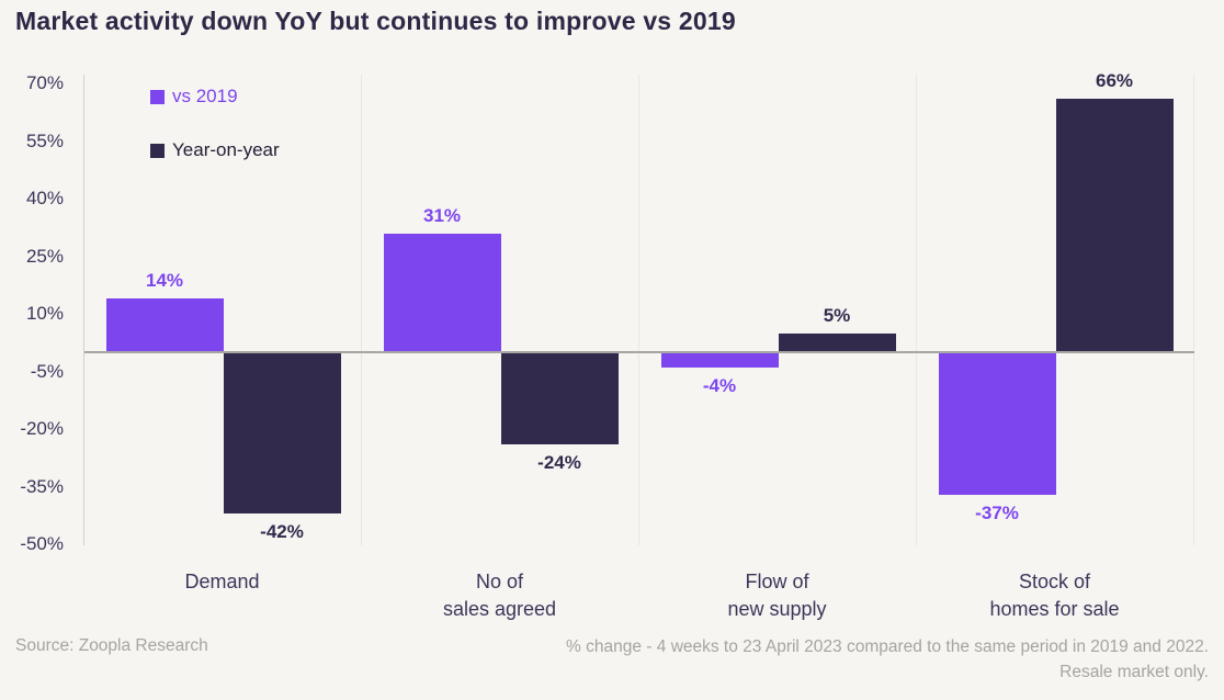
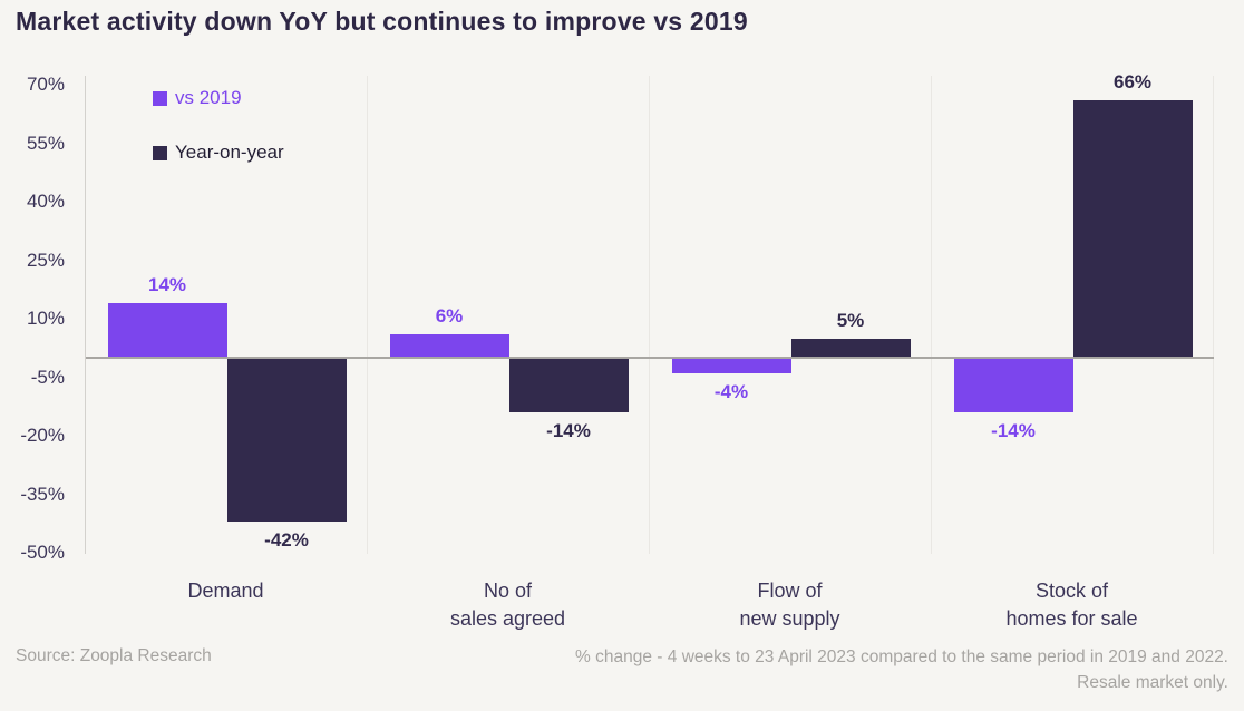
vs 2019/No of sales agreed: 31% -> 6%
Year-on-year/No of sales agreed: -24% -> -14%
vs 2019/Stock of homes for sale: -37% -> -14%
